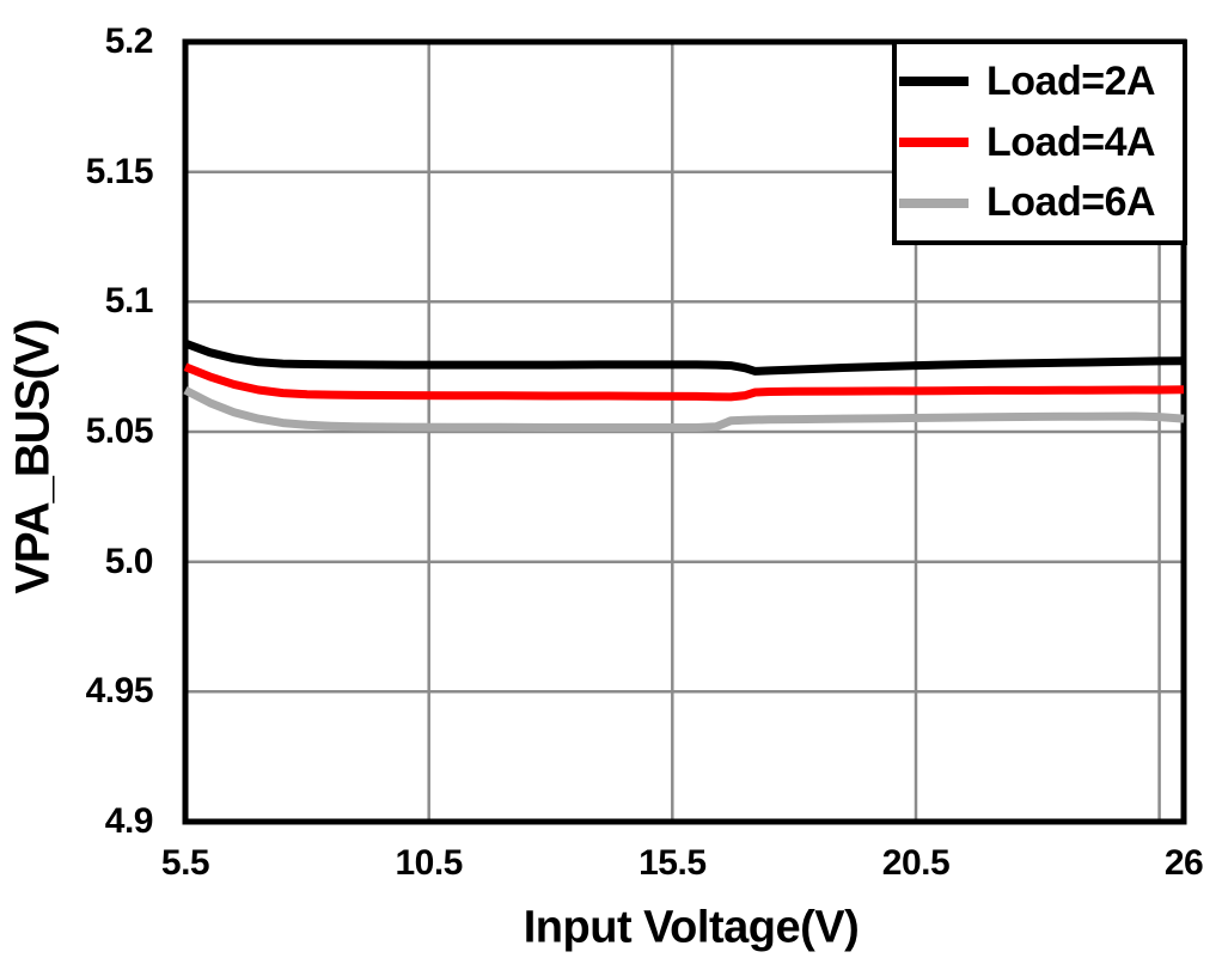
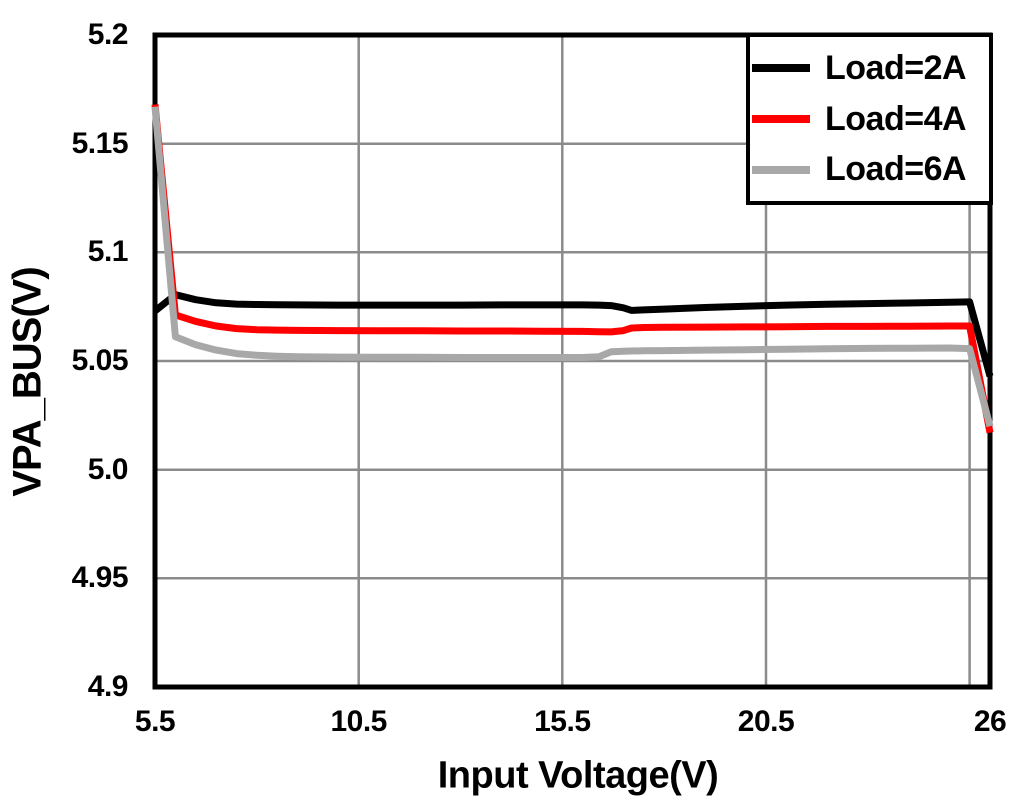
Load=2A/5.5: 5.084 -> 5.073
Load=4A/5.5: 5.075 -> 5.168
Load=6A/5.5: 5.066 -> 5.167
Load=2A/26: 5.077 -> 5.043
Load=4A/26: 5.066 -> 5.017
Load=6A/26: 5.055 -> 5.020
